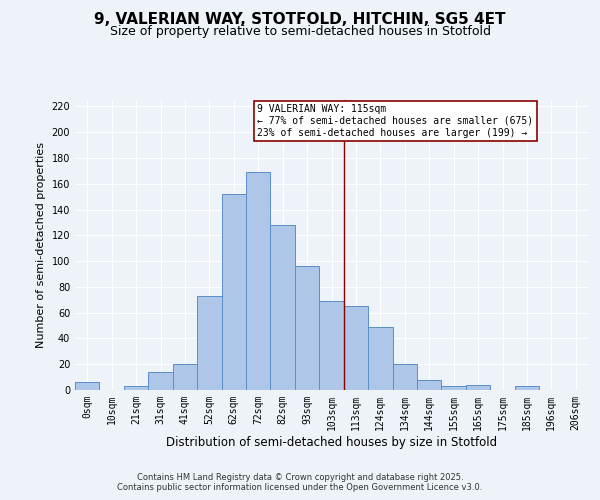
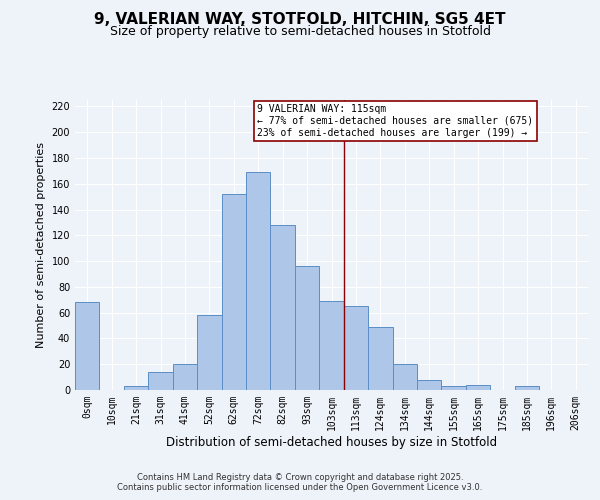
0sqm: 6 -> 68
52sqm: 73 -> 58
